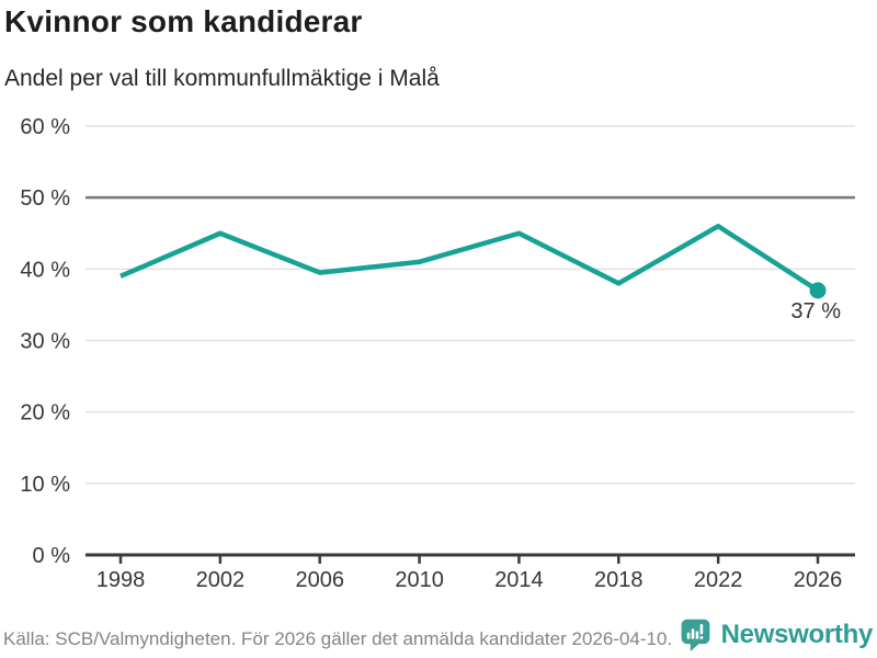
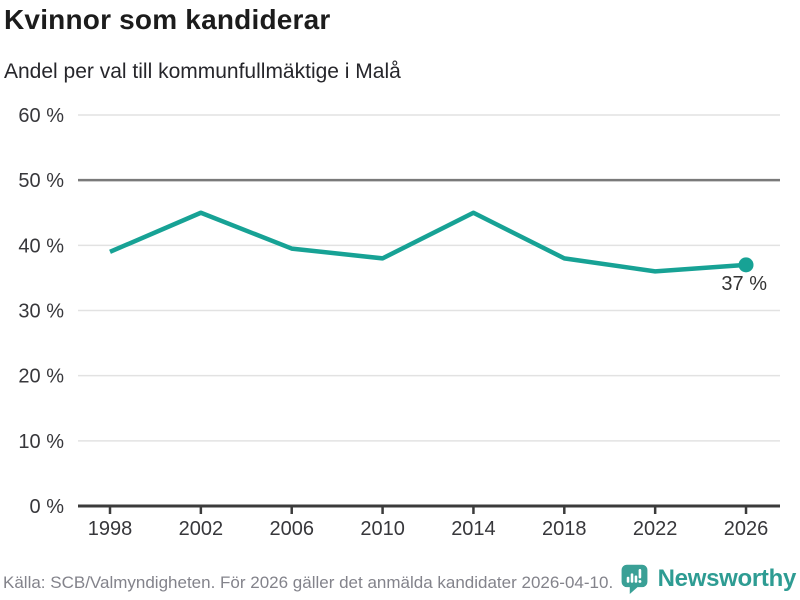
2010: 41% -> 38%
2022: 46% -> 36%
